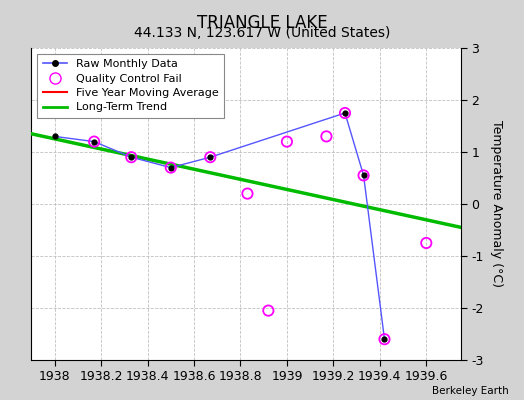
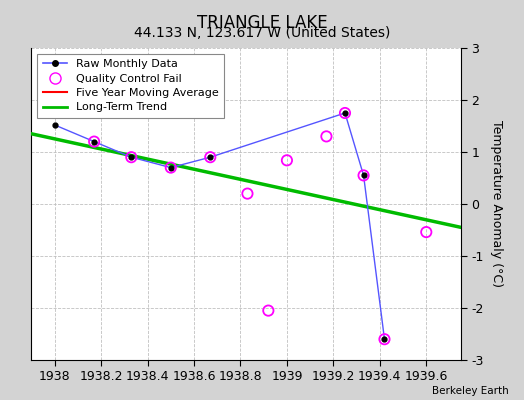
Raw Monthly Data/1938: 1.30 -> 1.52
Quality Control Fail/1939: 1.20 -> 0.84
Quality Control Fail/1939.6: -0.75 -> -0.54
